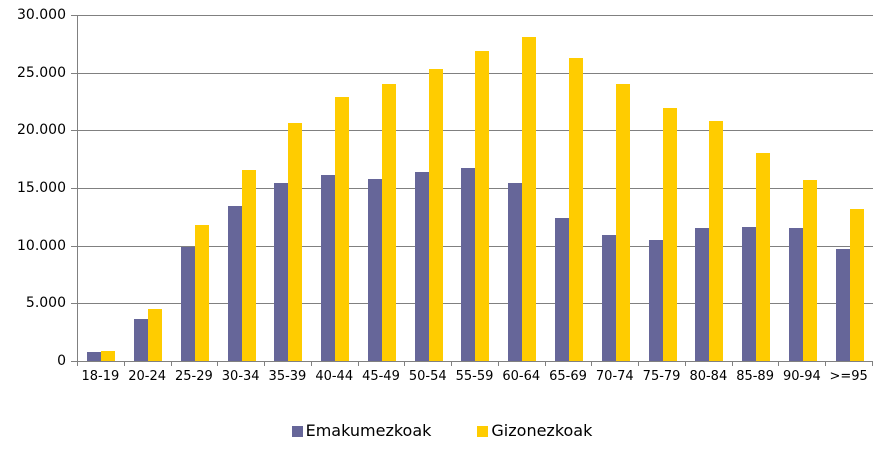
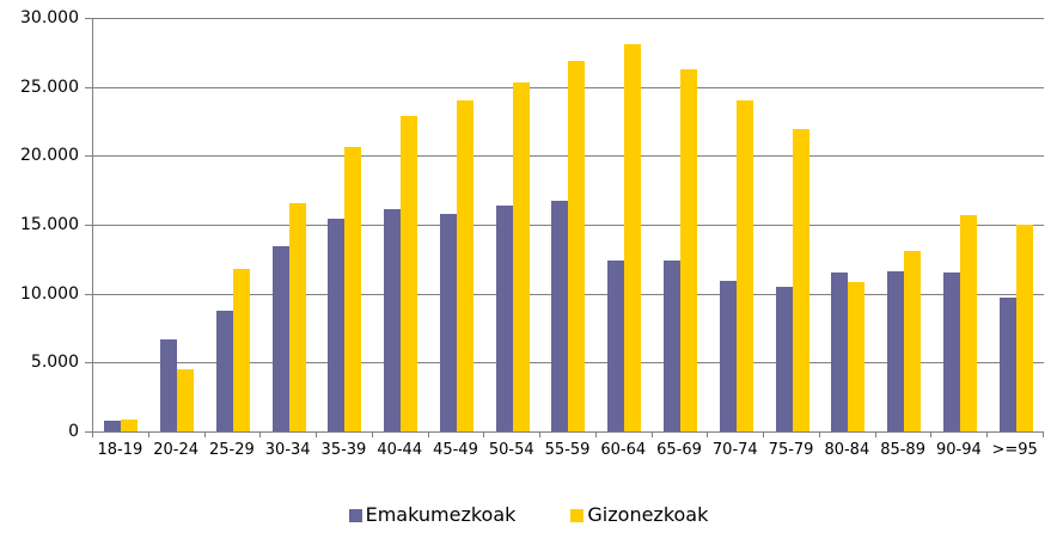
Emakumezkoak/20-24: 3600 -> 6700
Emakumezkoak/25-29: 9900 -> 8800
Emakumezkoak/60-64: 15400 -> 12400
Gizonezkoak/80-84: 20800 -> 10800
Gizonezkoak/85-89: 18000 -> 13100
Gizonezkoak/>=95: 13200 -> 15000
